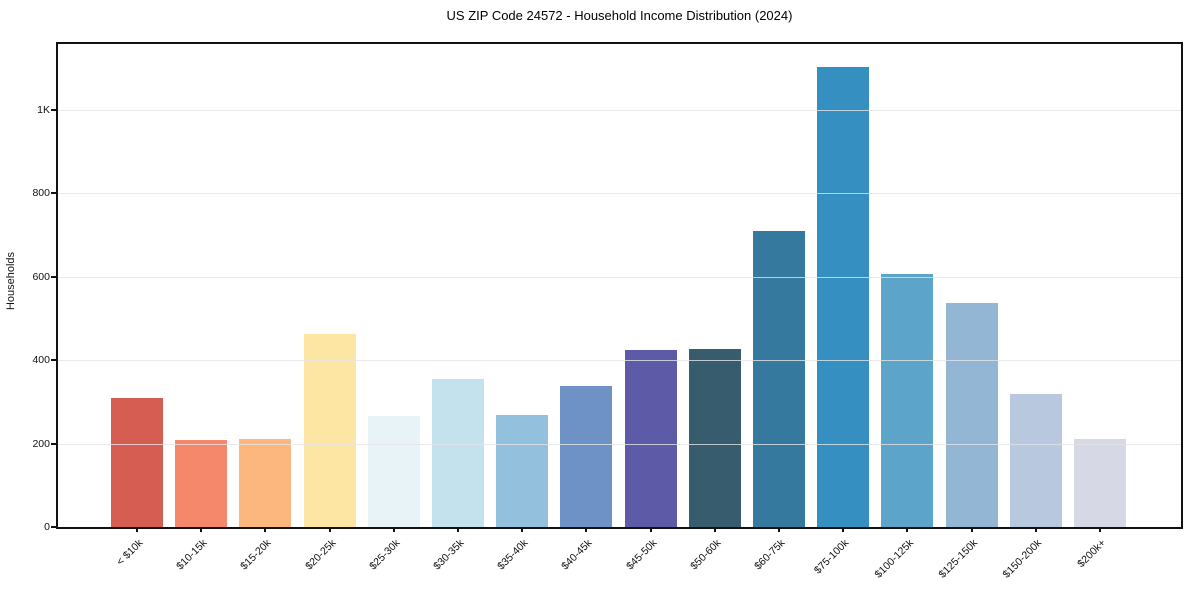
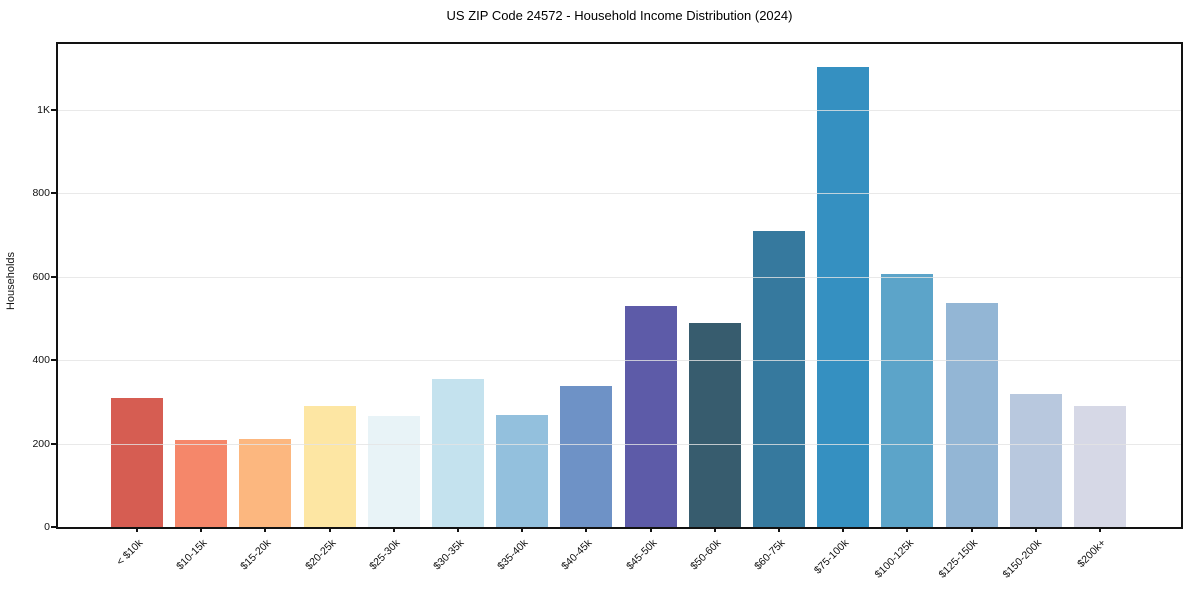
$20-25k: 460 -> 290
$45-50k: 420 -> 530
$50-60k: 430 -> 490
$200k+: 210 -> 290
